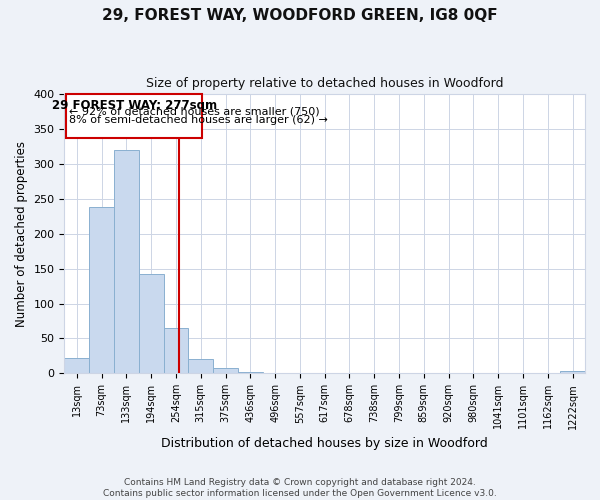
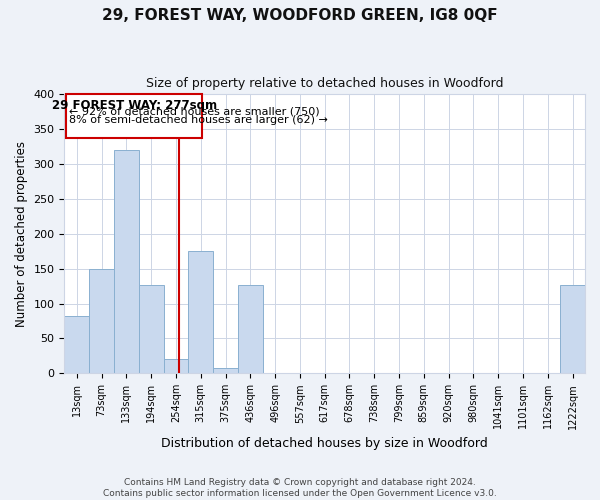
13sqm: 22 -> 82
73sqm: 238 -> 150
194sqm: 143 -> 126
254sqm: 65 -> 20
315sqm: 21 -> 176
436sqm: 2 -> 126
1222sqm: 3 -> 126
